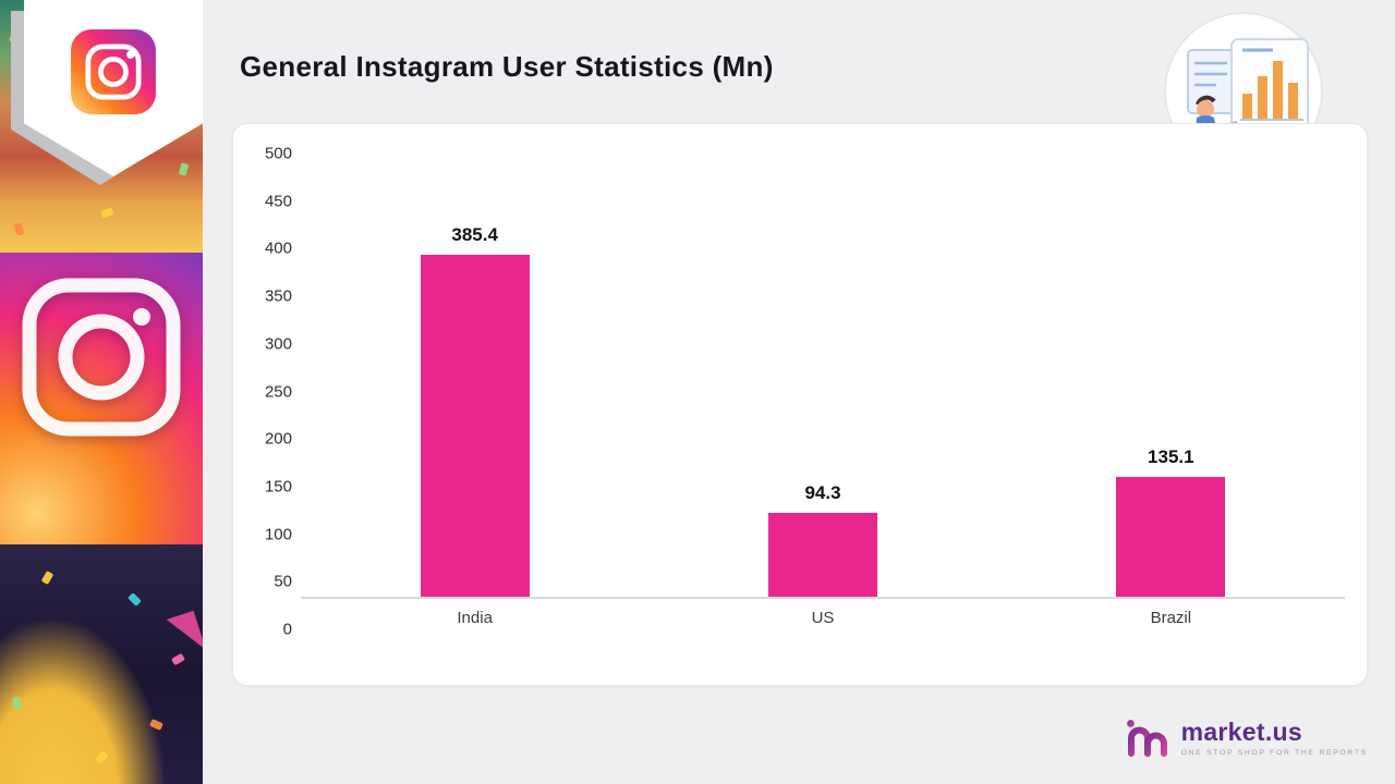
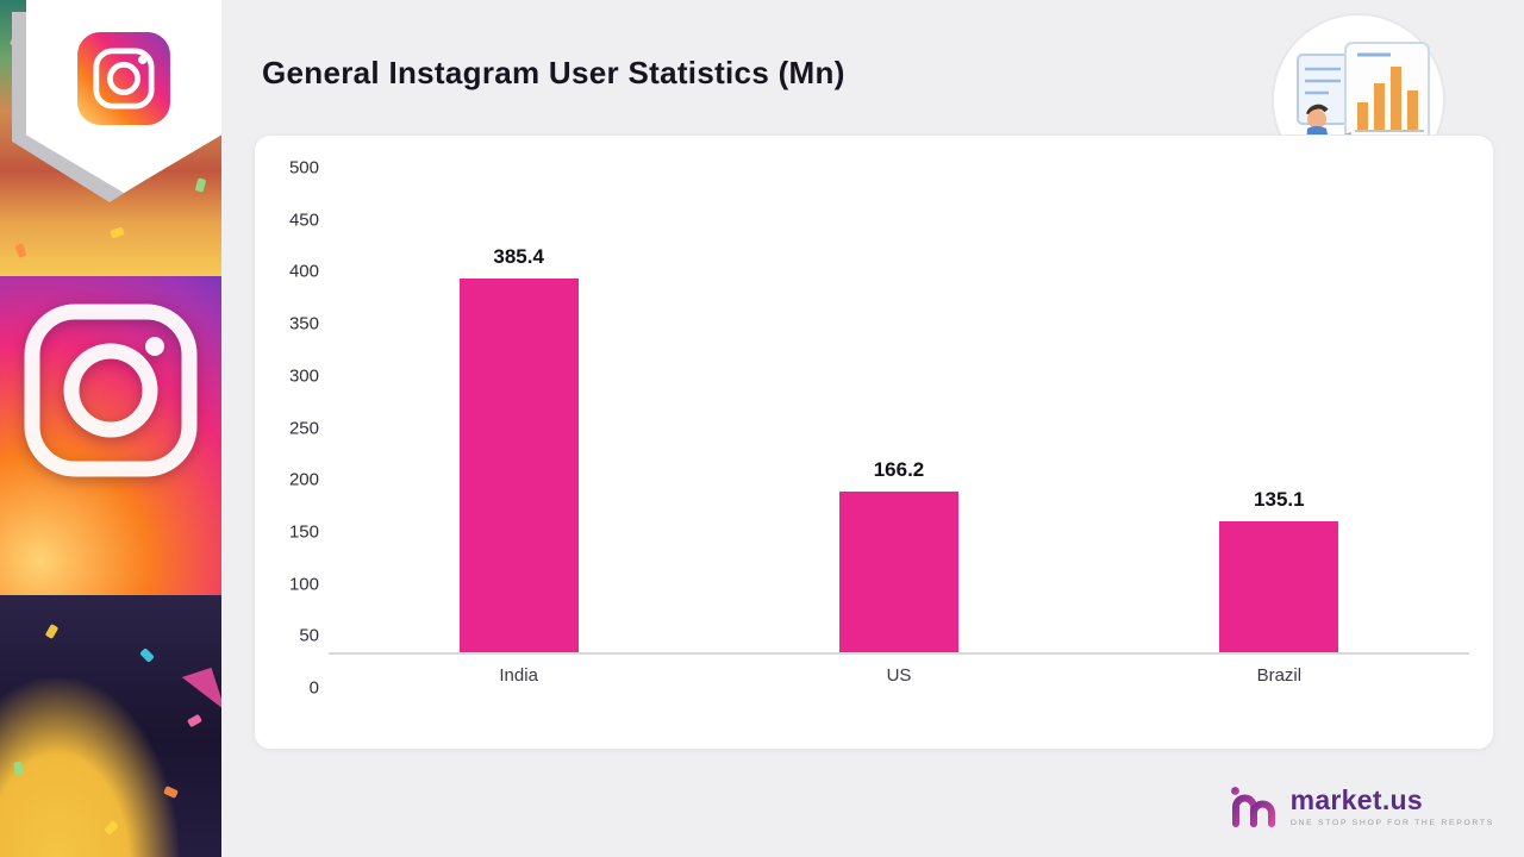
US: 94.3 -> 166.2
